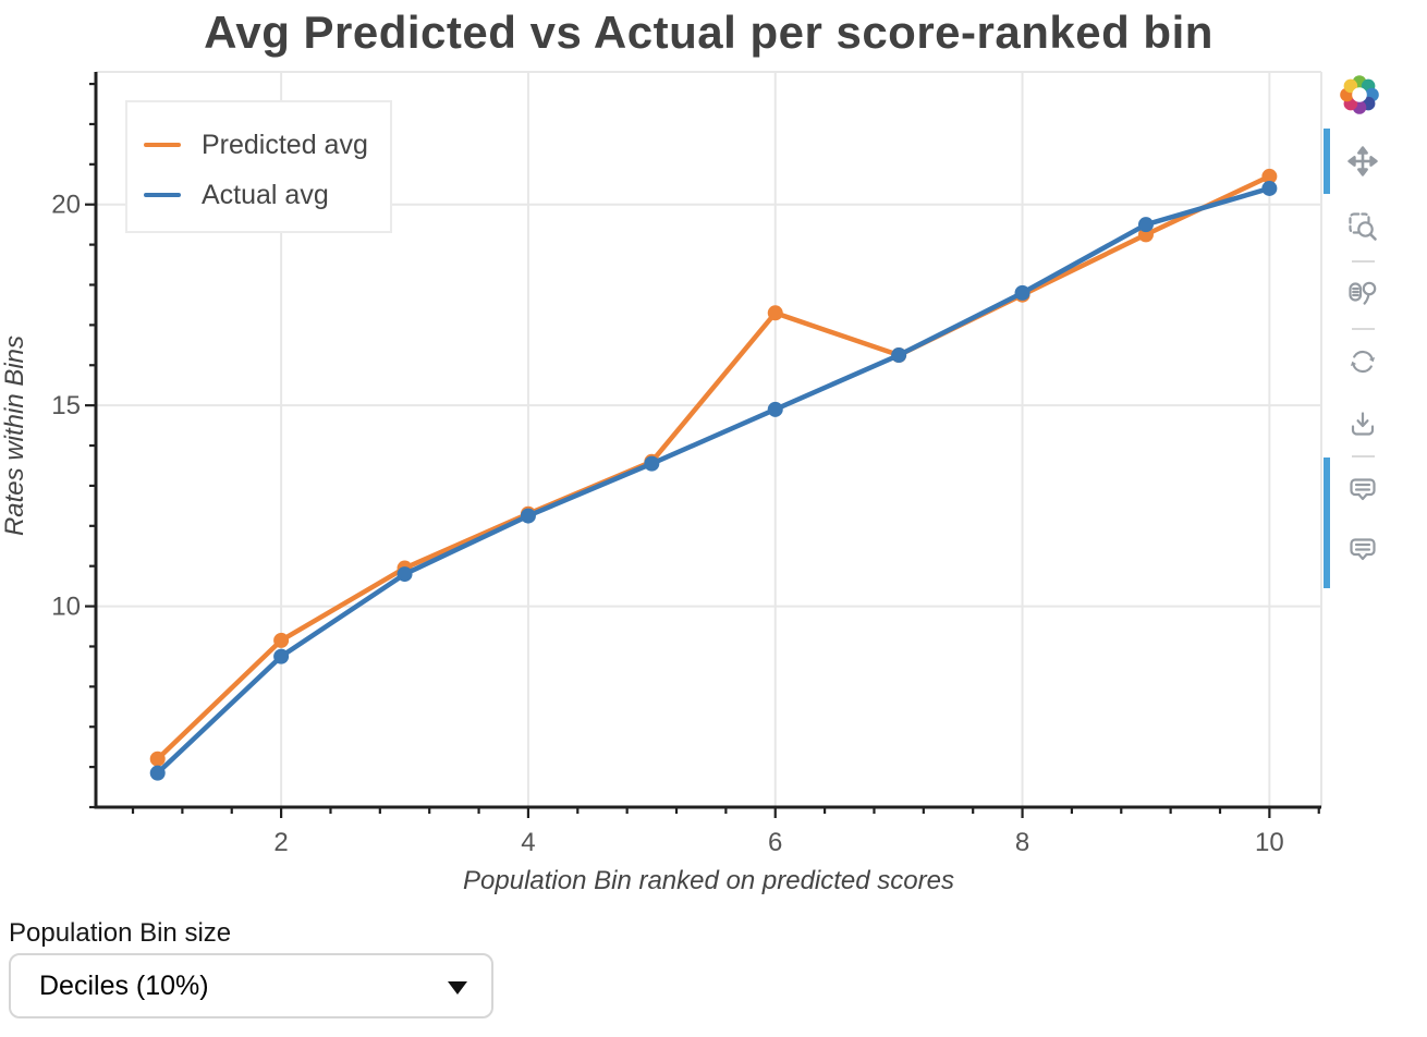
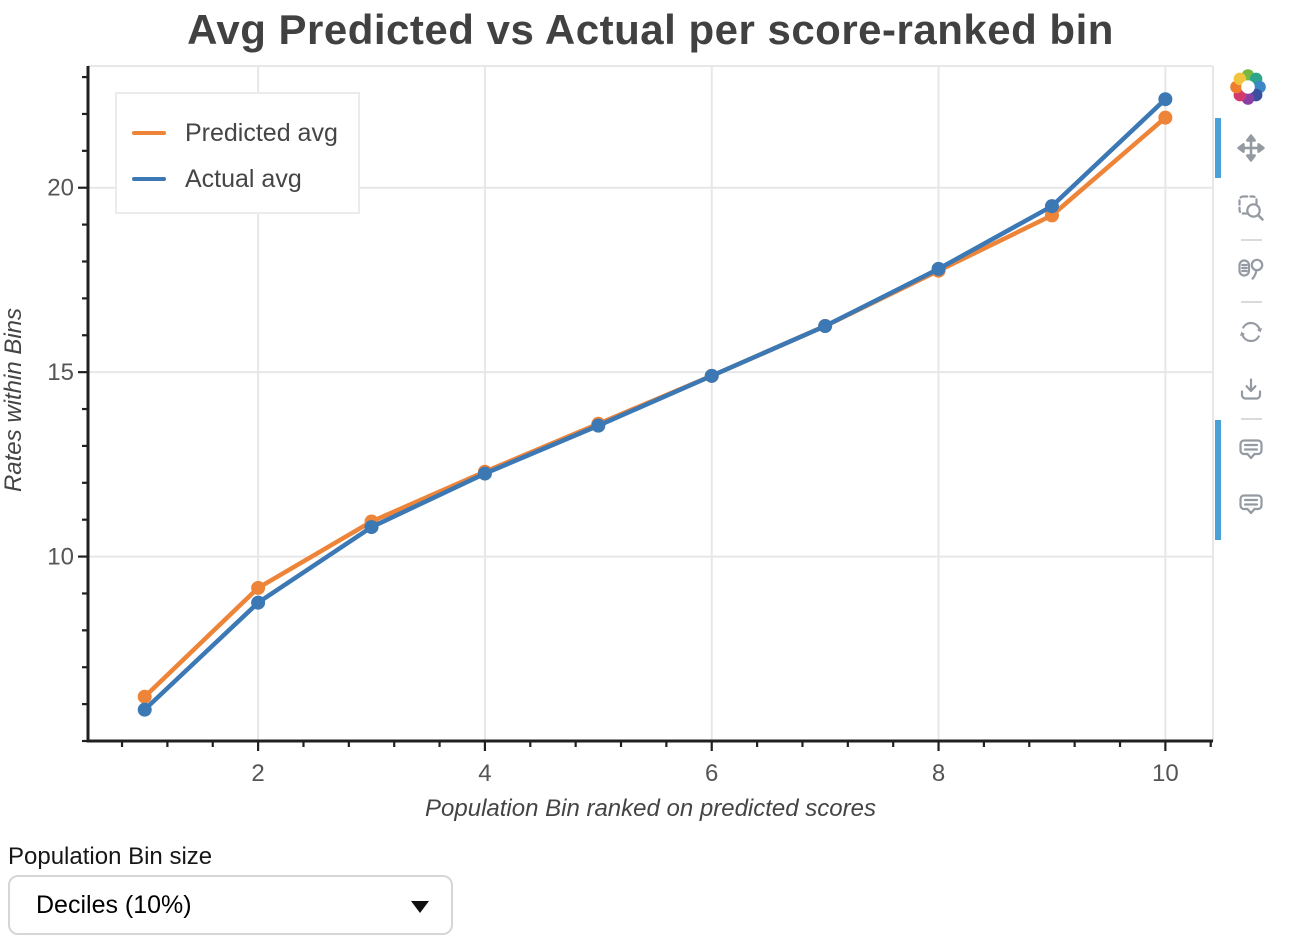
Predicted avg/6: 17.3 -> 14.9
Predicted avg/10: 20.7 -> 21.9
Actual avg/10: 20.4 -> 22.4
